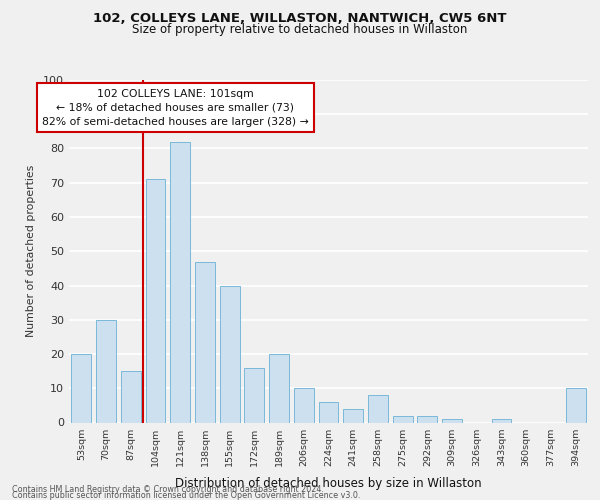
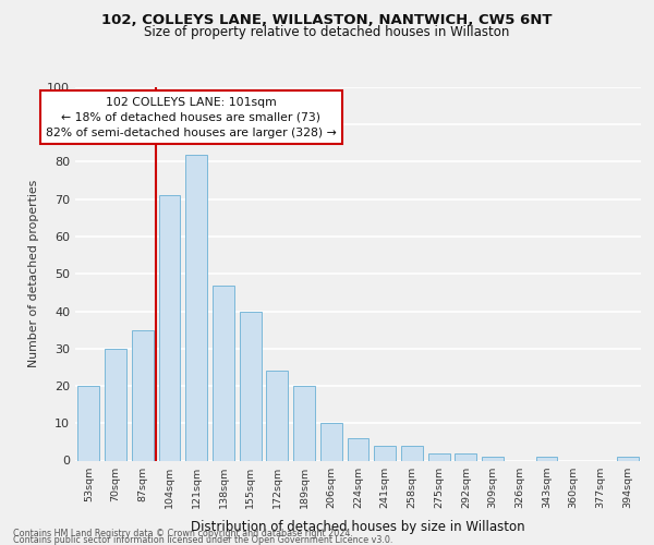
87sqm: 15 -> 35
172sqm: 16 -> 24
258sqm: 8 -> 4
394sqm: 10 -> 1
